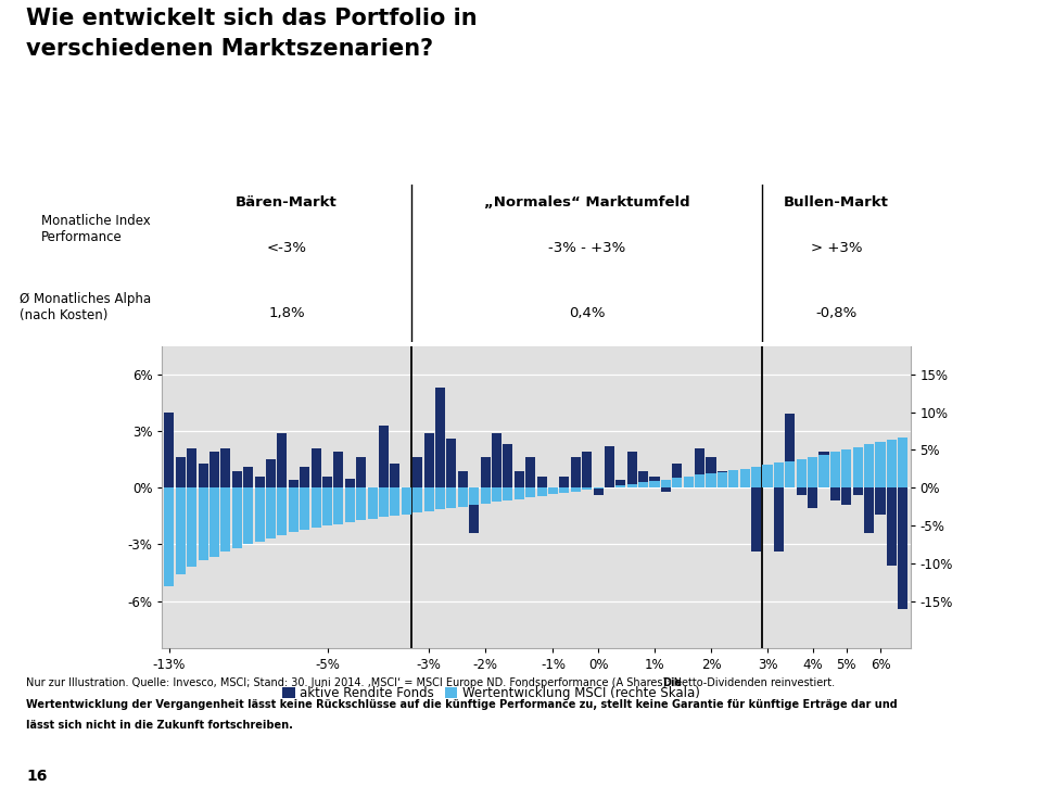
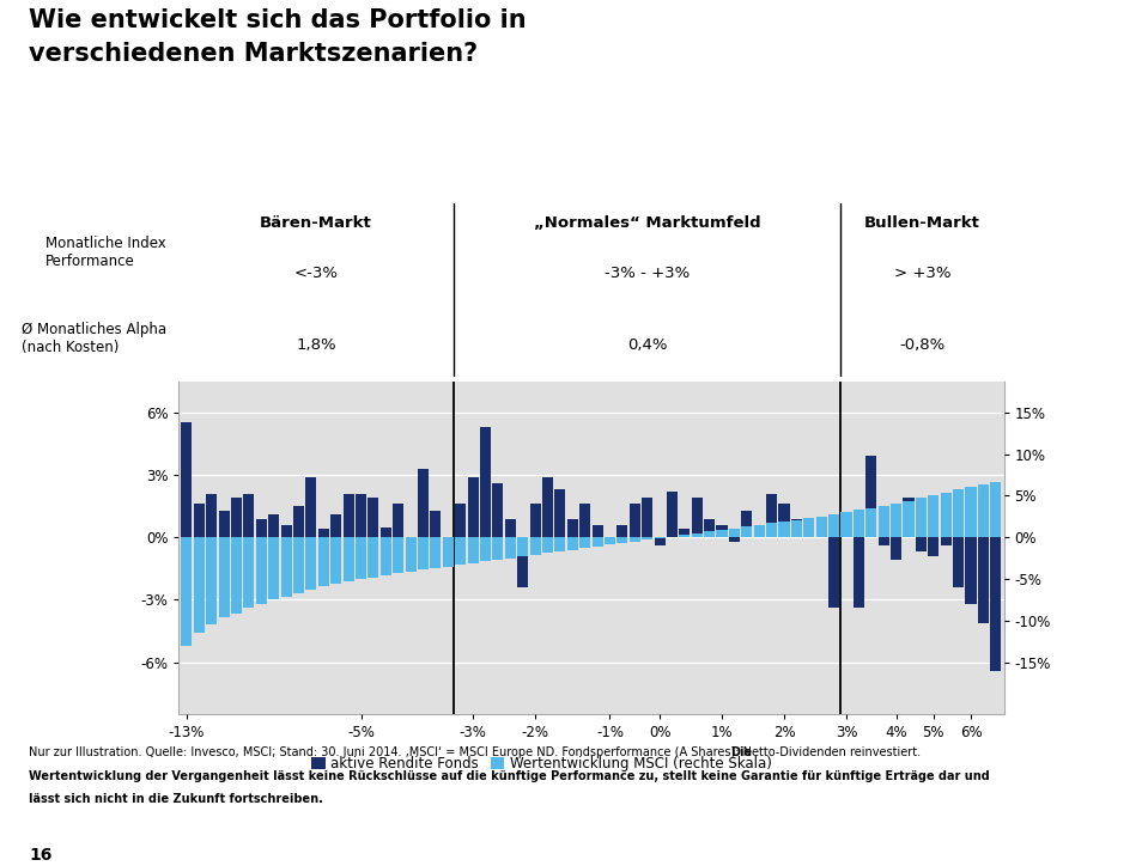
aktive Rendite Fonds/-13%: 4.0% -> 5.5%
aktive Rendite Fonds/-5%: 0.6% -> 2.1%
aktive Rendite Fonds/6%: -1.4% -> -3.2%
